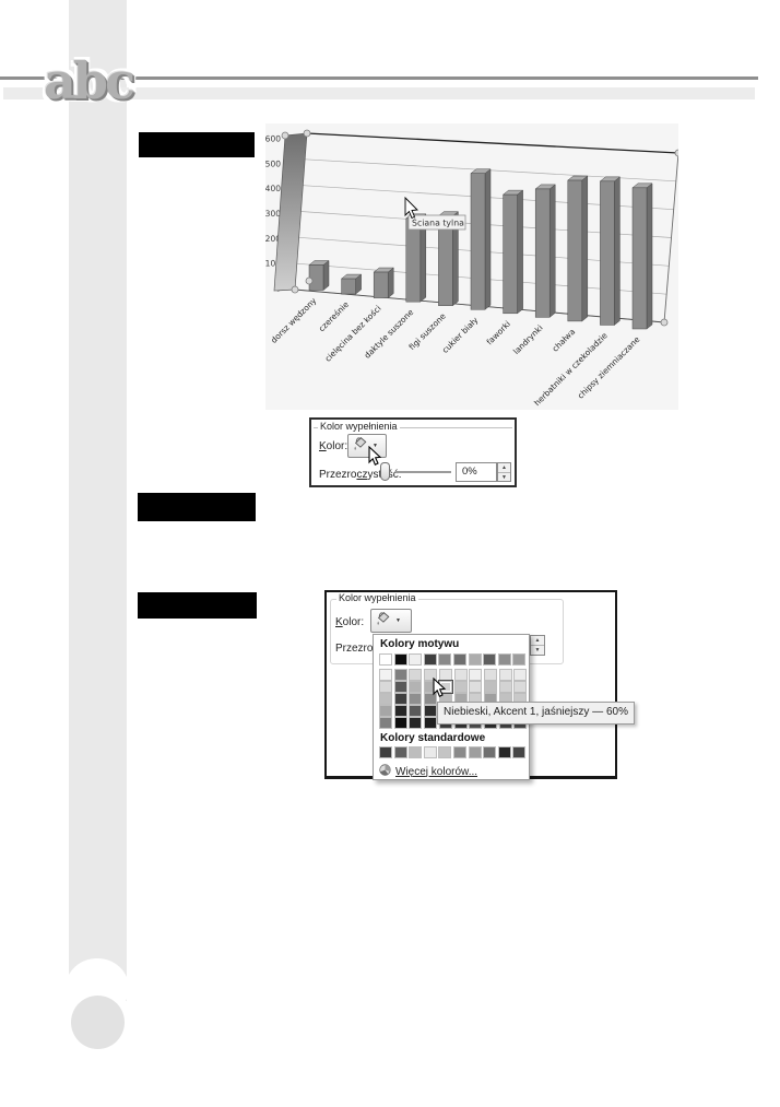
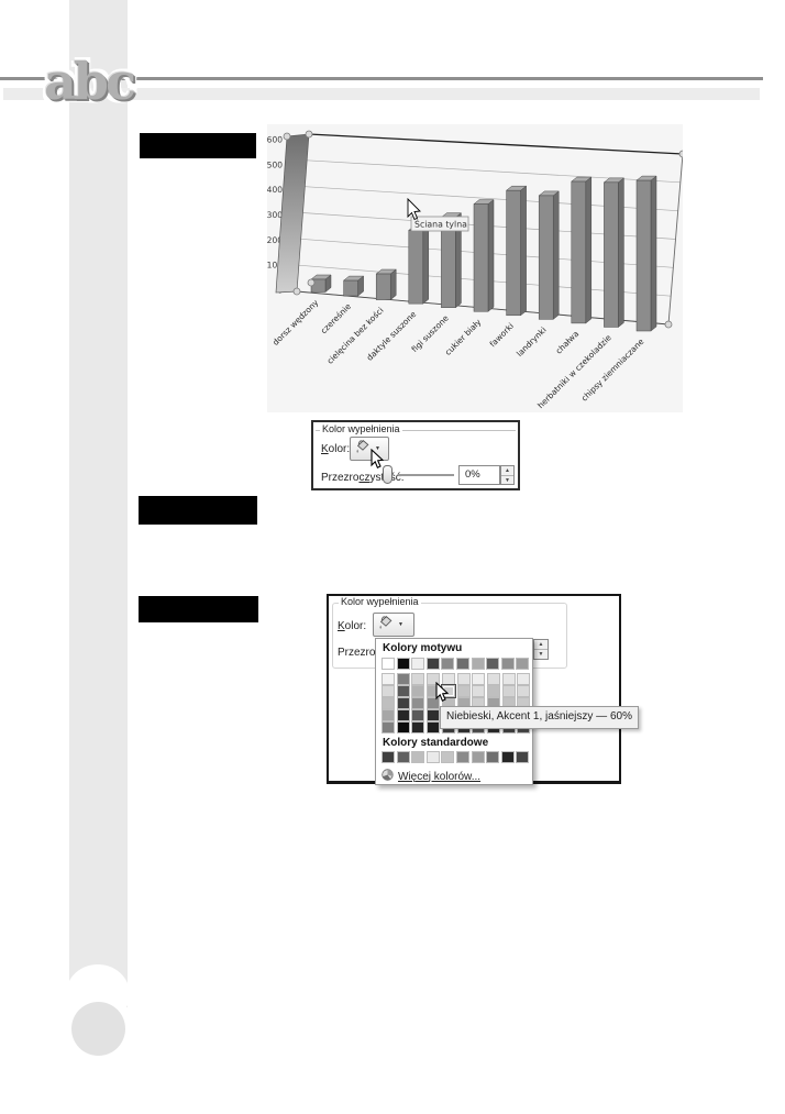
dorsz wędzony: 100 -> 50
daktyle suszone: 320 -> 280
cukier biały: 510 -> 400
faworki: 440 -> 460
landrynki: 470 -> 450
chipsy ziemniaczane: 500 -> 530
